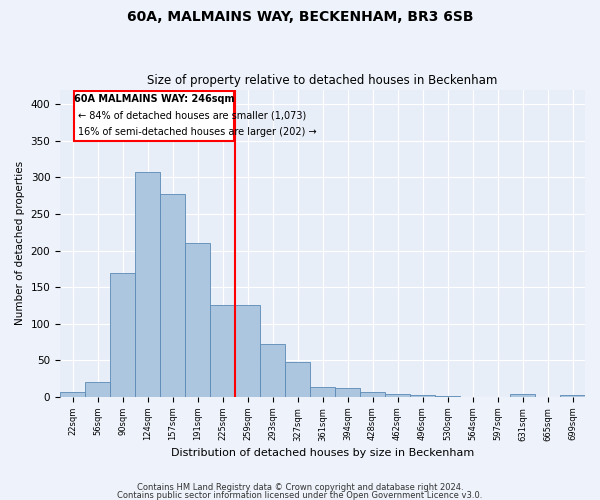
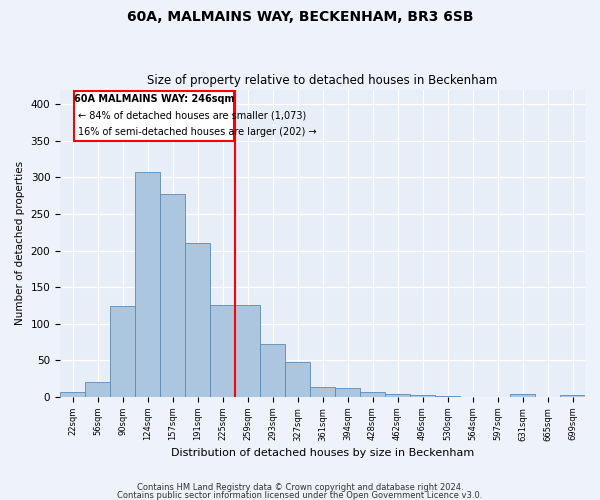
90sqm: 170 -> 124
